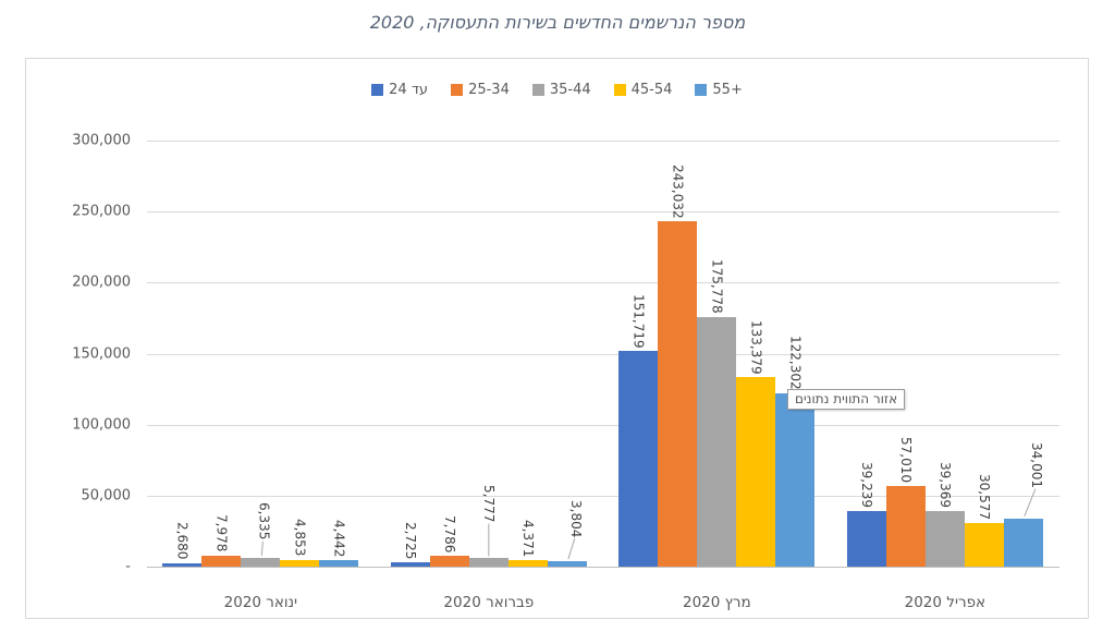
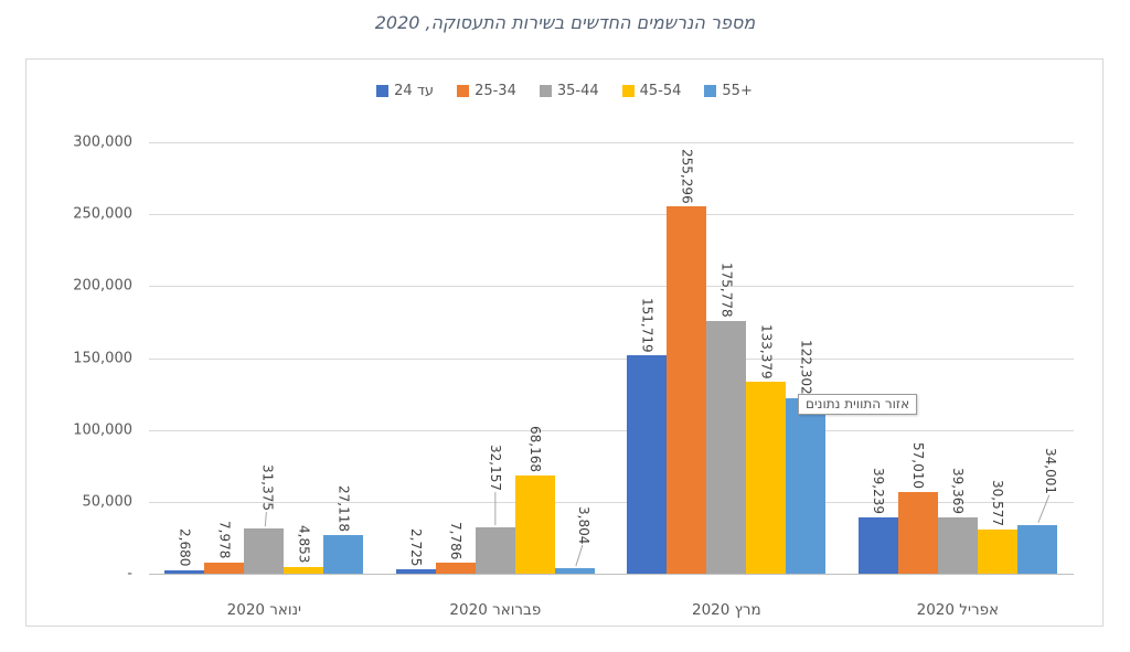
35-44/ינואר 2020: 6,335 -> 31,375
+55/ינואר 2020: 4,442 -> 27,118
35-44/פברואר 2020: 5,777 -> 32,157
45-54/פברואר 2020: 4,371 -> 68,168
25-34/מרץ 2020: 243,032 -> 255,296
